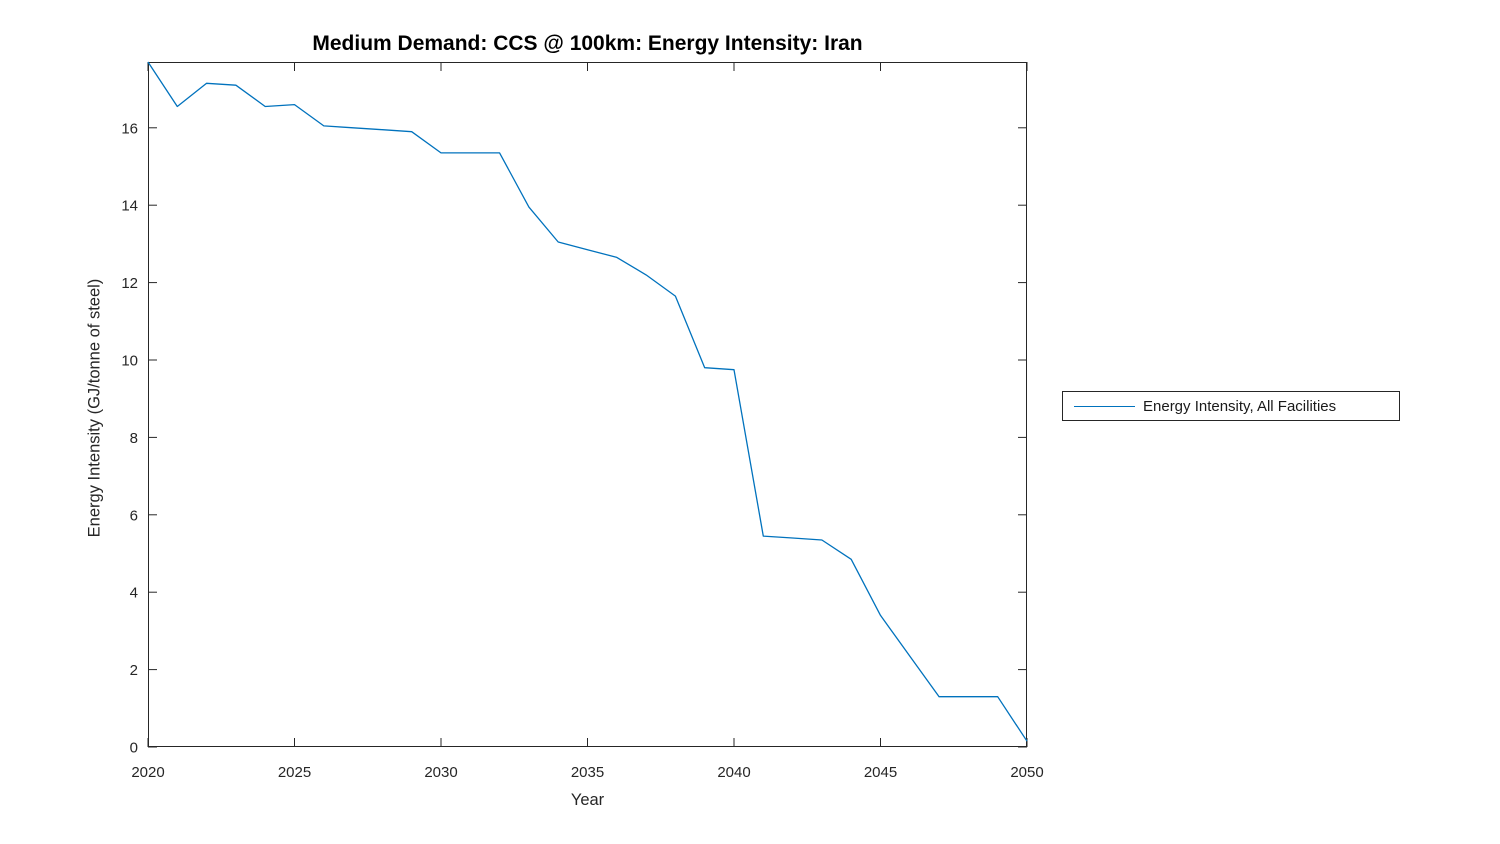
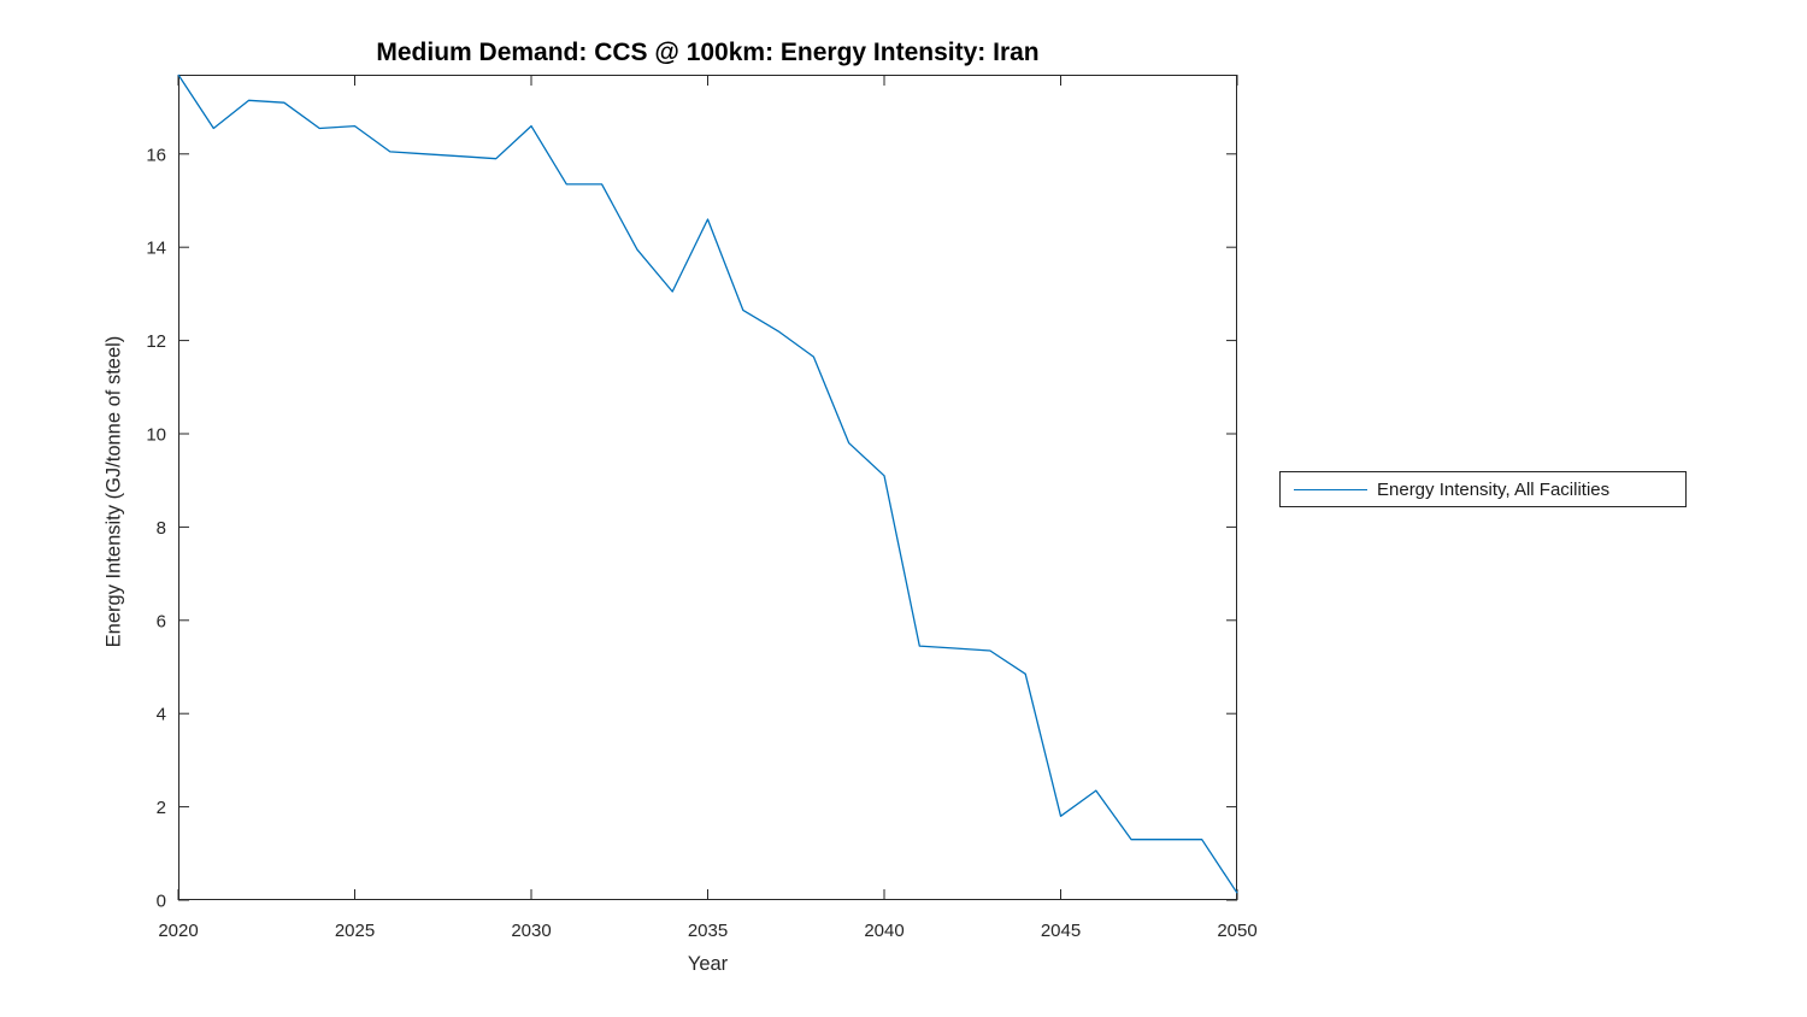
2030: 15.3 -> 16.6
2035: 12.8 -> 14.6
2040: 9.8 -> 9.1
2045: 3.4 -> 1.8
